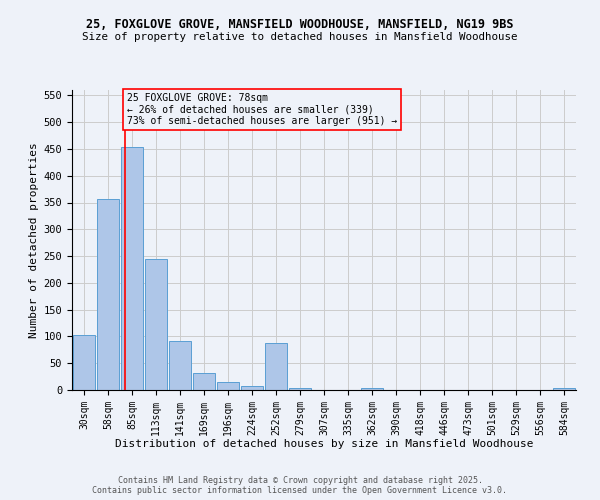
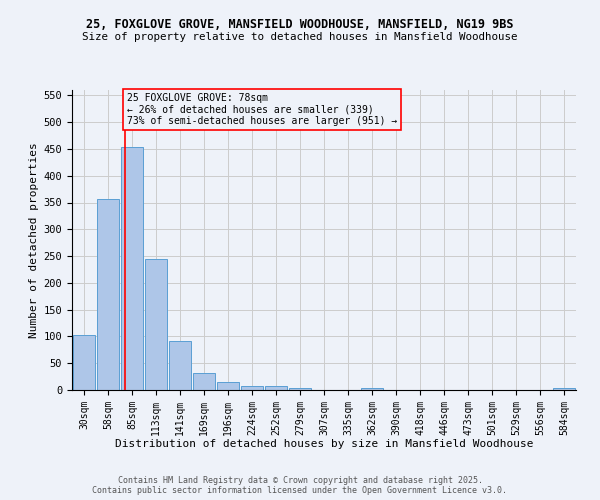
252sqm: 88 -> 8
